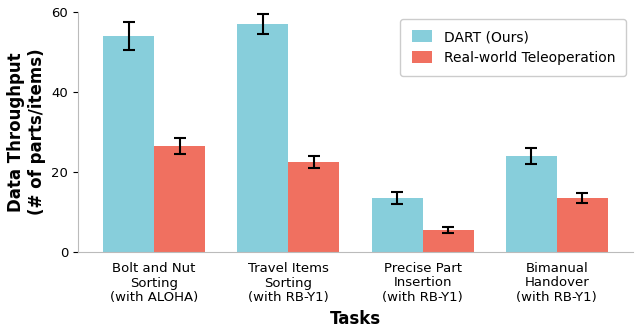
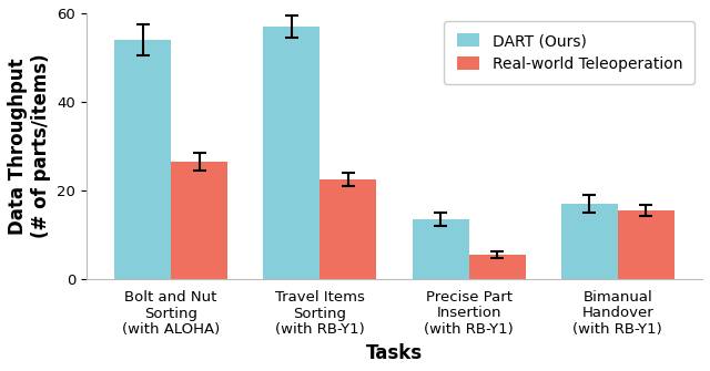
DART (Ours)/Bimanual Handover (with RB-Y1): 24.0 -> 17.0
Real-world Teleoperation/Bimanual Handover (with RB-Y1): 13.5 -> 15.5
